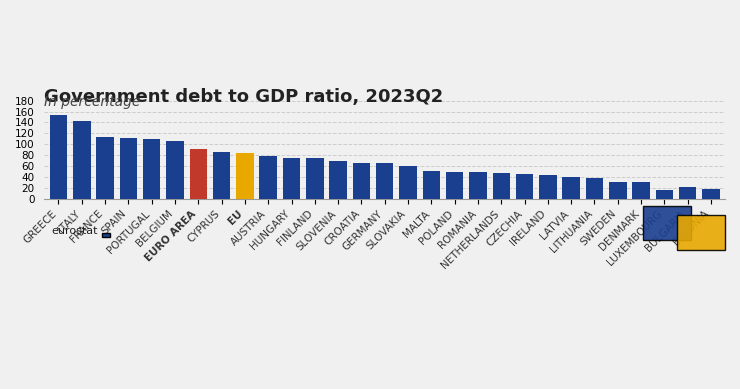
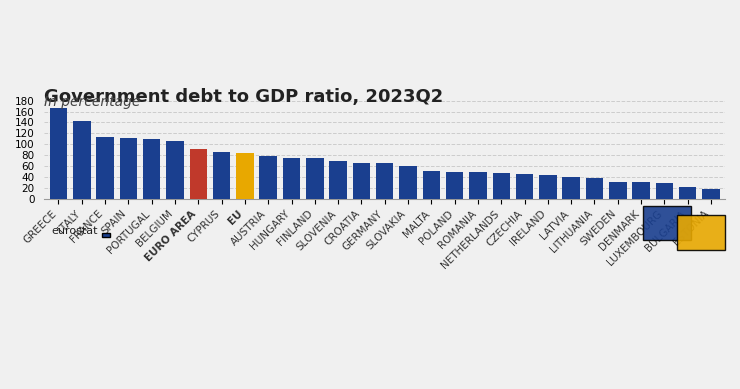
GREECE: 154 -> 166
LUXEMBOURG: 16 -> 28
